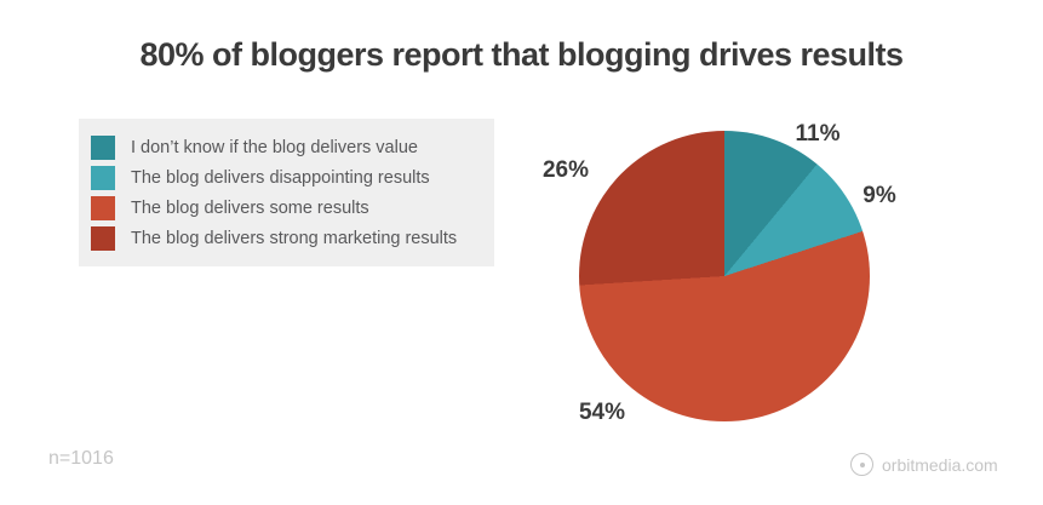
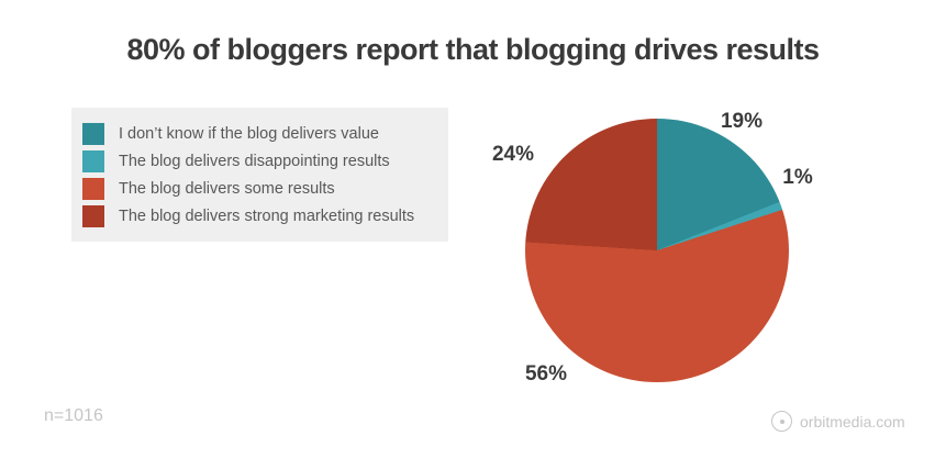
I don’t know if the blog delivers value: 11% -> 19%
The blog delivers disappointing results: 9% -> 1%
The blog delivers some results: 54% -> 56%
The blog delivers strong marketing results: 26% -> 24%
